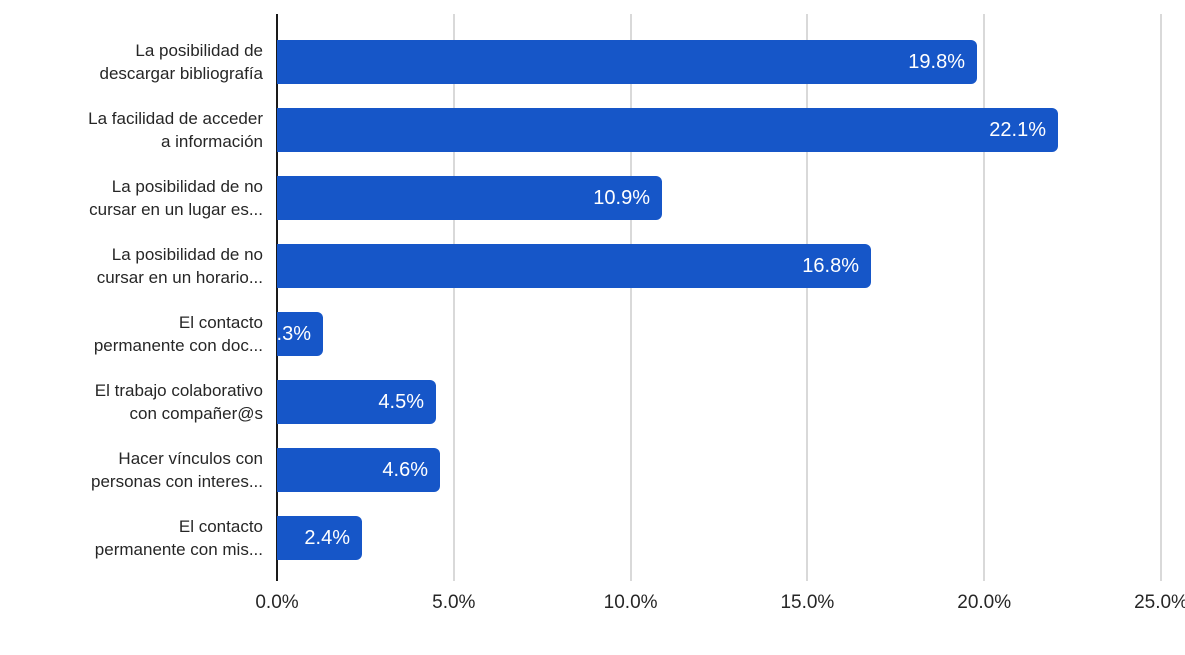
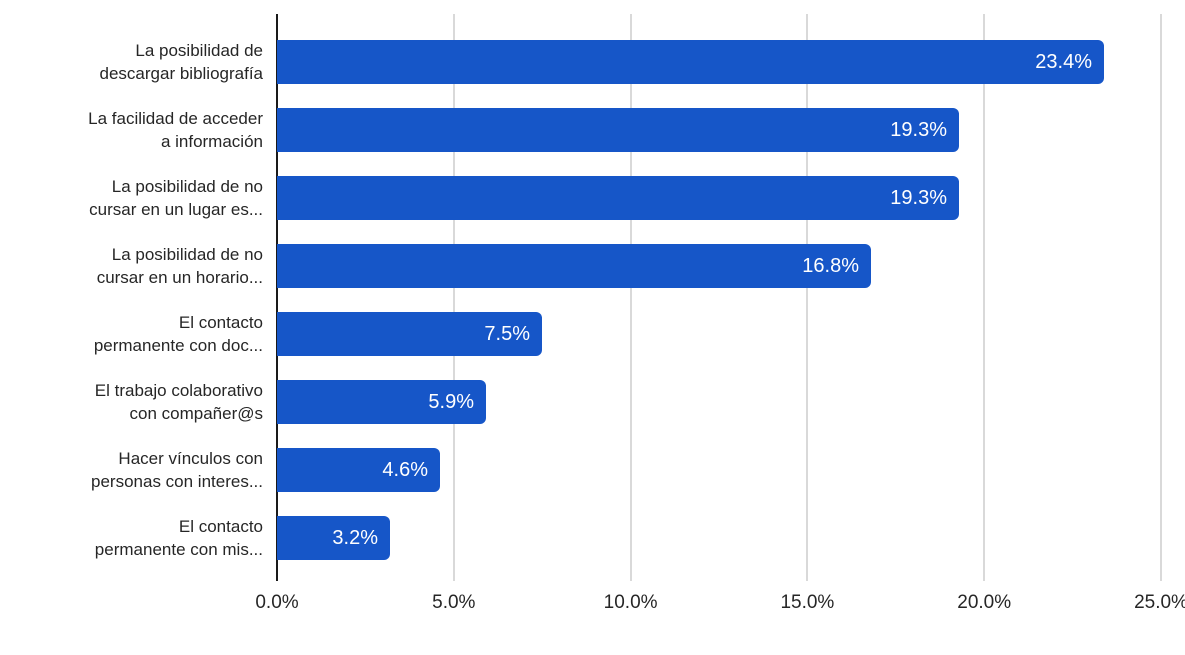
La posibilidad de descargar bibliografía: 19.8% -> 23.4%
La facilidad de acceder a información: 22.1% -> 19.3%
La posibilidad de no cursar en un lugar es...: 10.9% -> 19.3%
El contacto permanente con doc...: 1.3% -> 7.5%
El trabajo colaborativo con compañer@s: 4.5% -> 5.9%
El contacto permanente con mis...: 2.4% -> 3.2%
